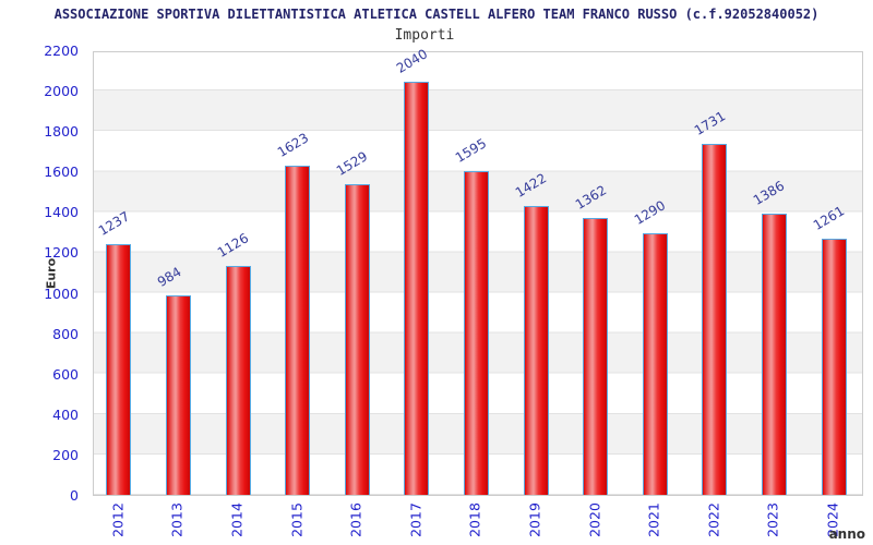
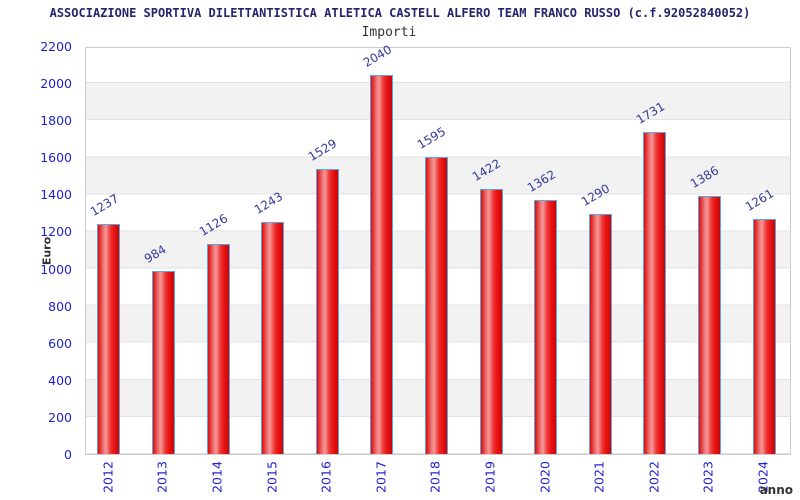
2015: 1623 -> 1243
